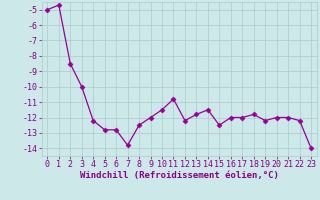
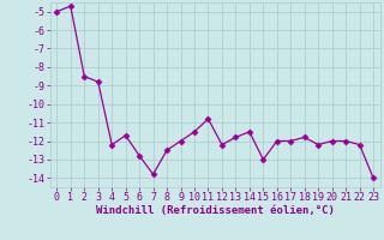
3: -10.0 -> -8.8
5: -12.8 -> -11.7
15: -12.5 -> -13.0
